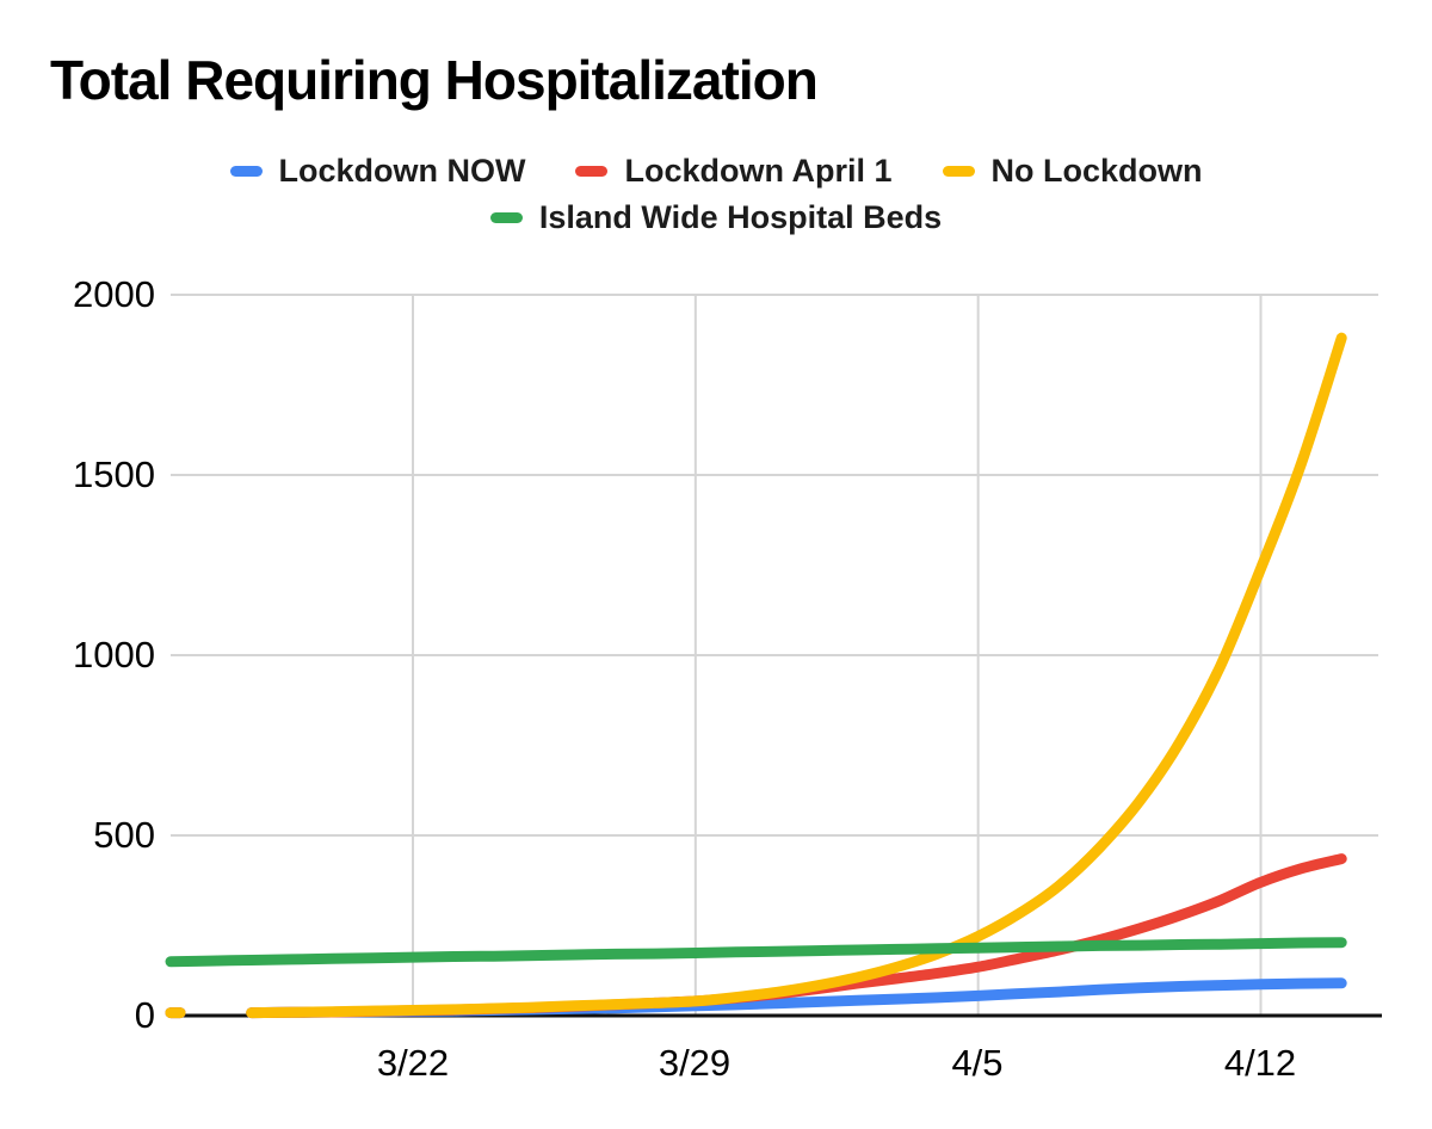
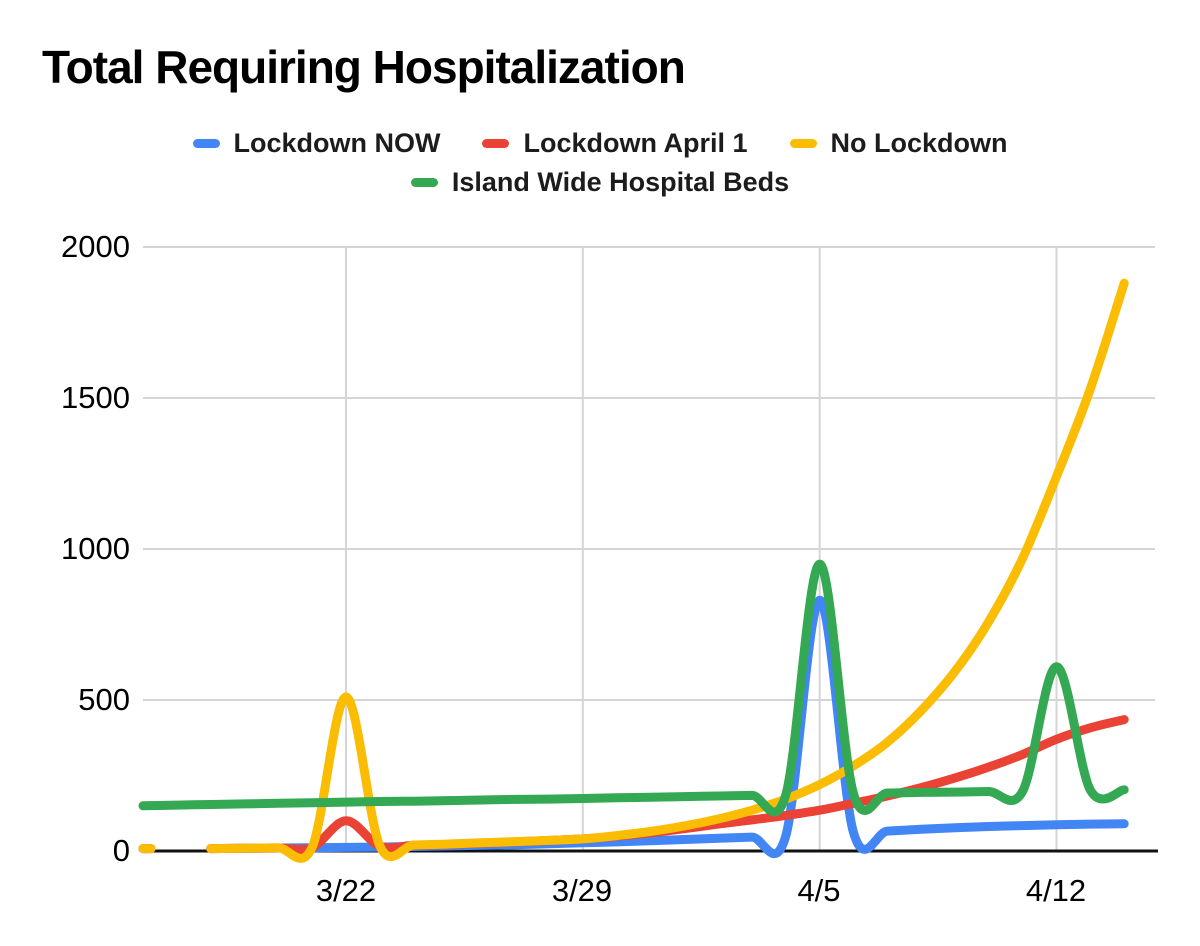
Lockdown April 1/3/22: 10 -> 100
No Lockdown/3/22: 20 -> 510
Lockdown NOW/4/5: 60 -> 830
Island Wide Hospital Beds/4/5: 190 -> 950
Island Wide Hospital Beds/4/12: 200 -> 610
